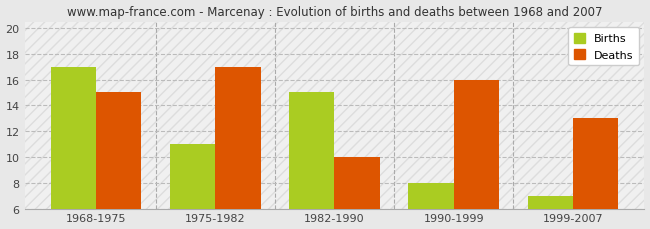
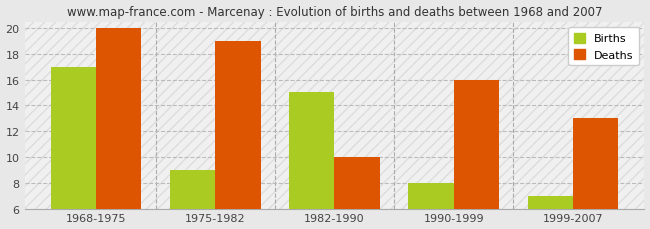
Deaths/1968-1975: 15 -> 20
Births/1975-1982: 11 -> 9
Deaths/1975-1982: 17 -> 19
